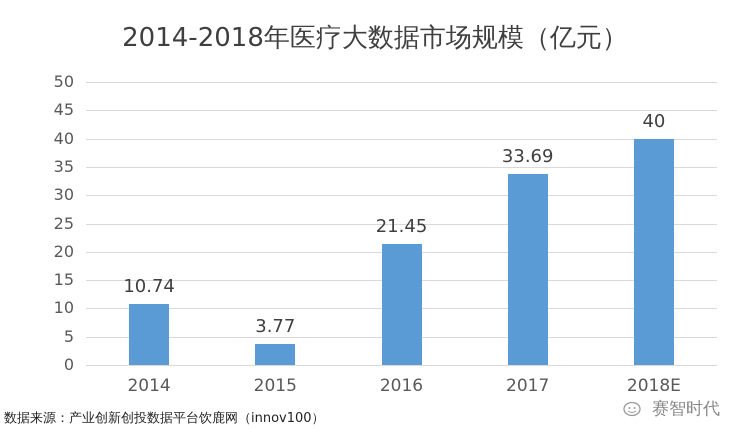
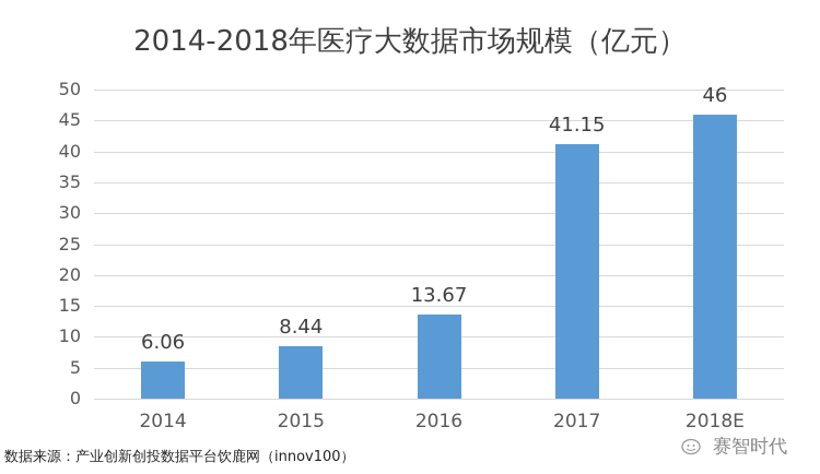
2014: 10.74 -> 6.06
2015: 3.77 -> 8.44
2016: 21.45 -> 13.67
2017: 33.69 -> 41.15
2018E: 40 -> 46
